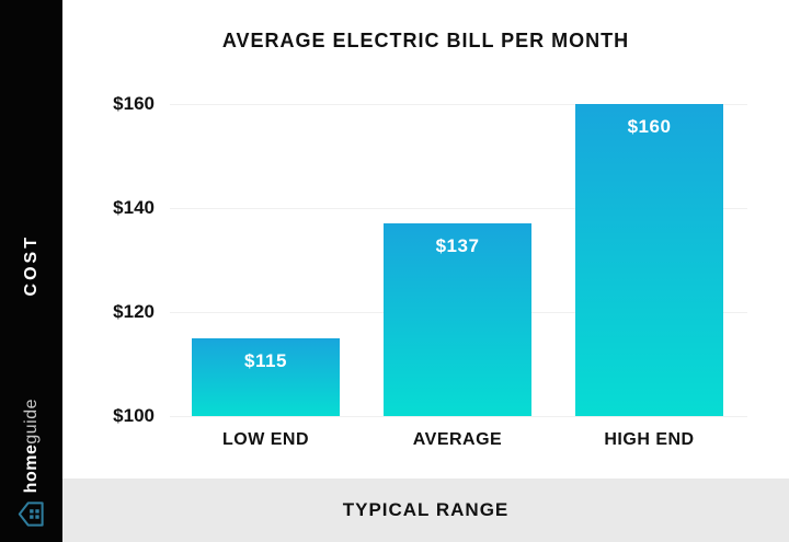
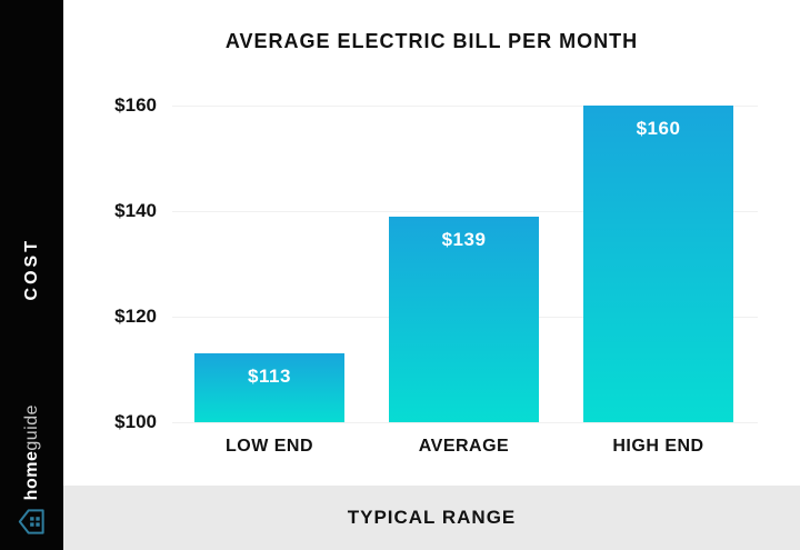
LOW END: $115 -> $113
AVERAGE: $137 -> $139
